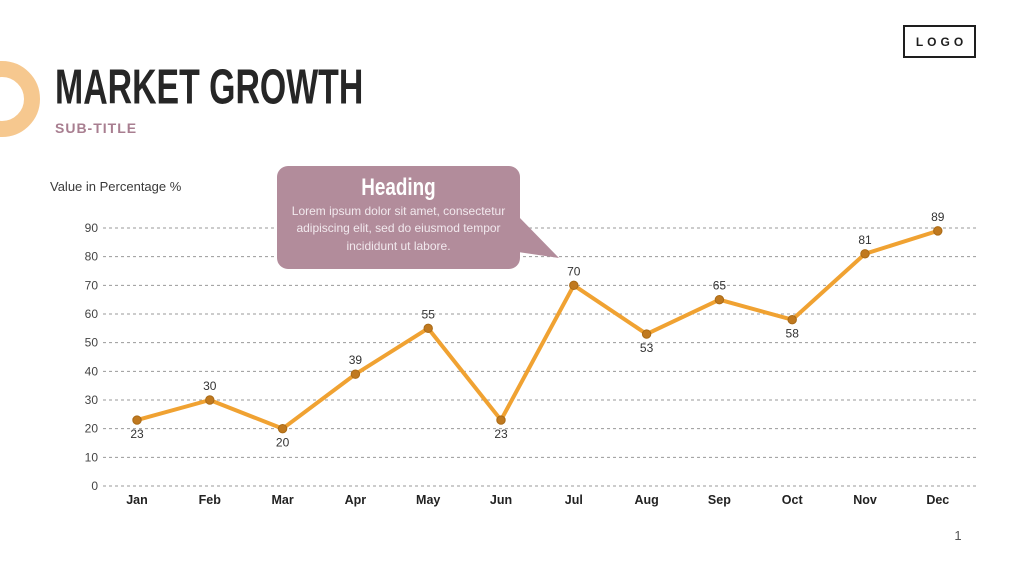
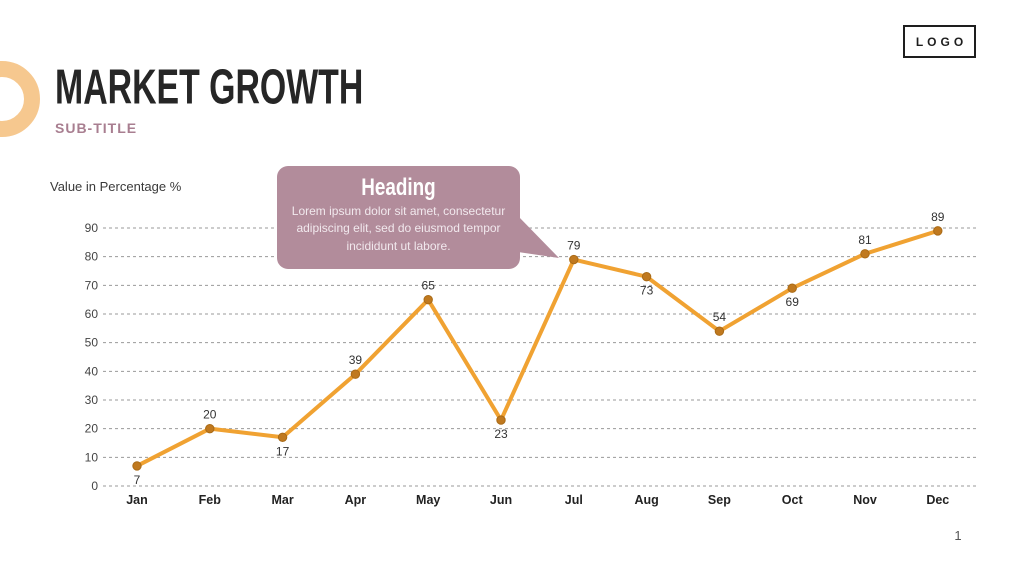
Jan: 23 -> 7
Feb: 30 -> 20
Mar: 20 -> 17
May: 55 -> 65
Jul: 70 -> 79
Aug: 53 -> 73
Sep: 65 -> 54
Oct: 58 -> 69
